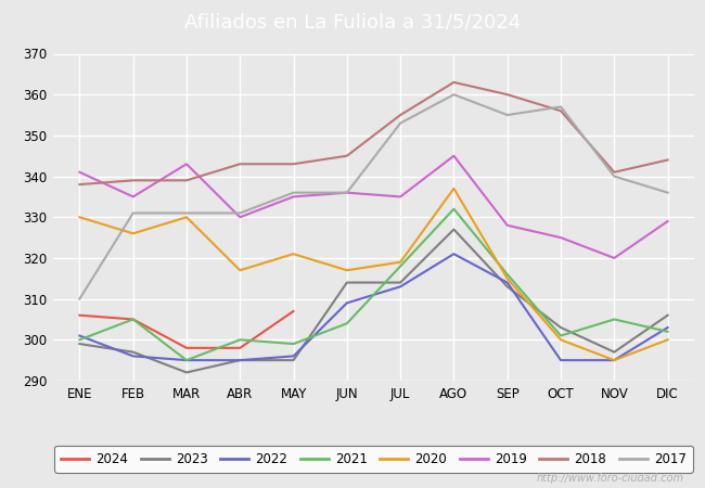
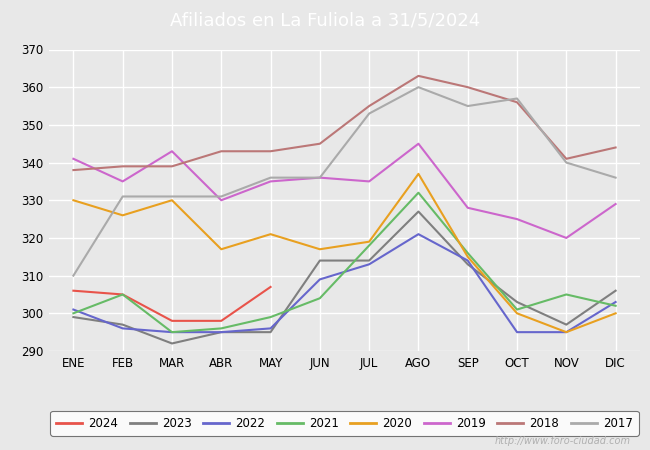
2021/ABR: 300 -> 296
